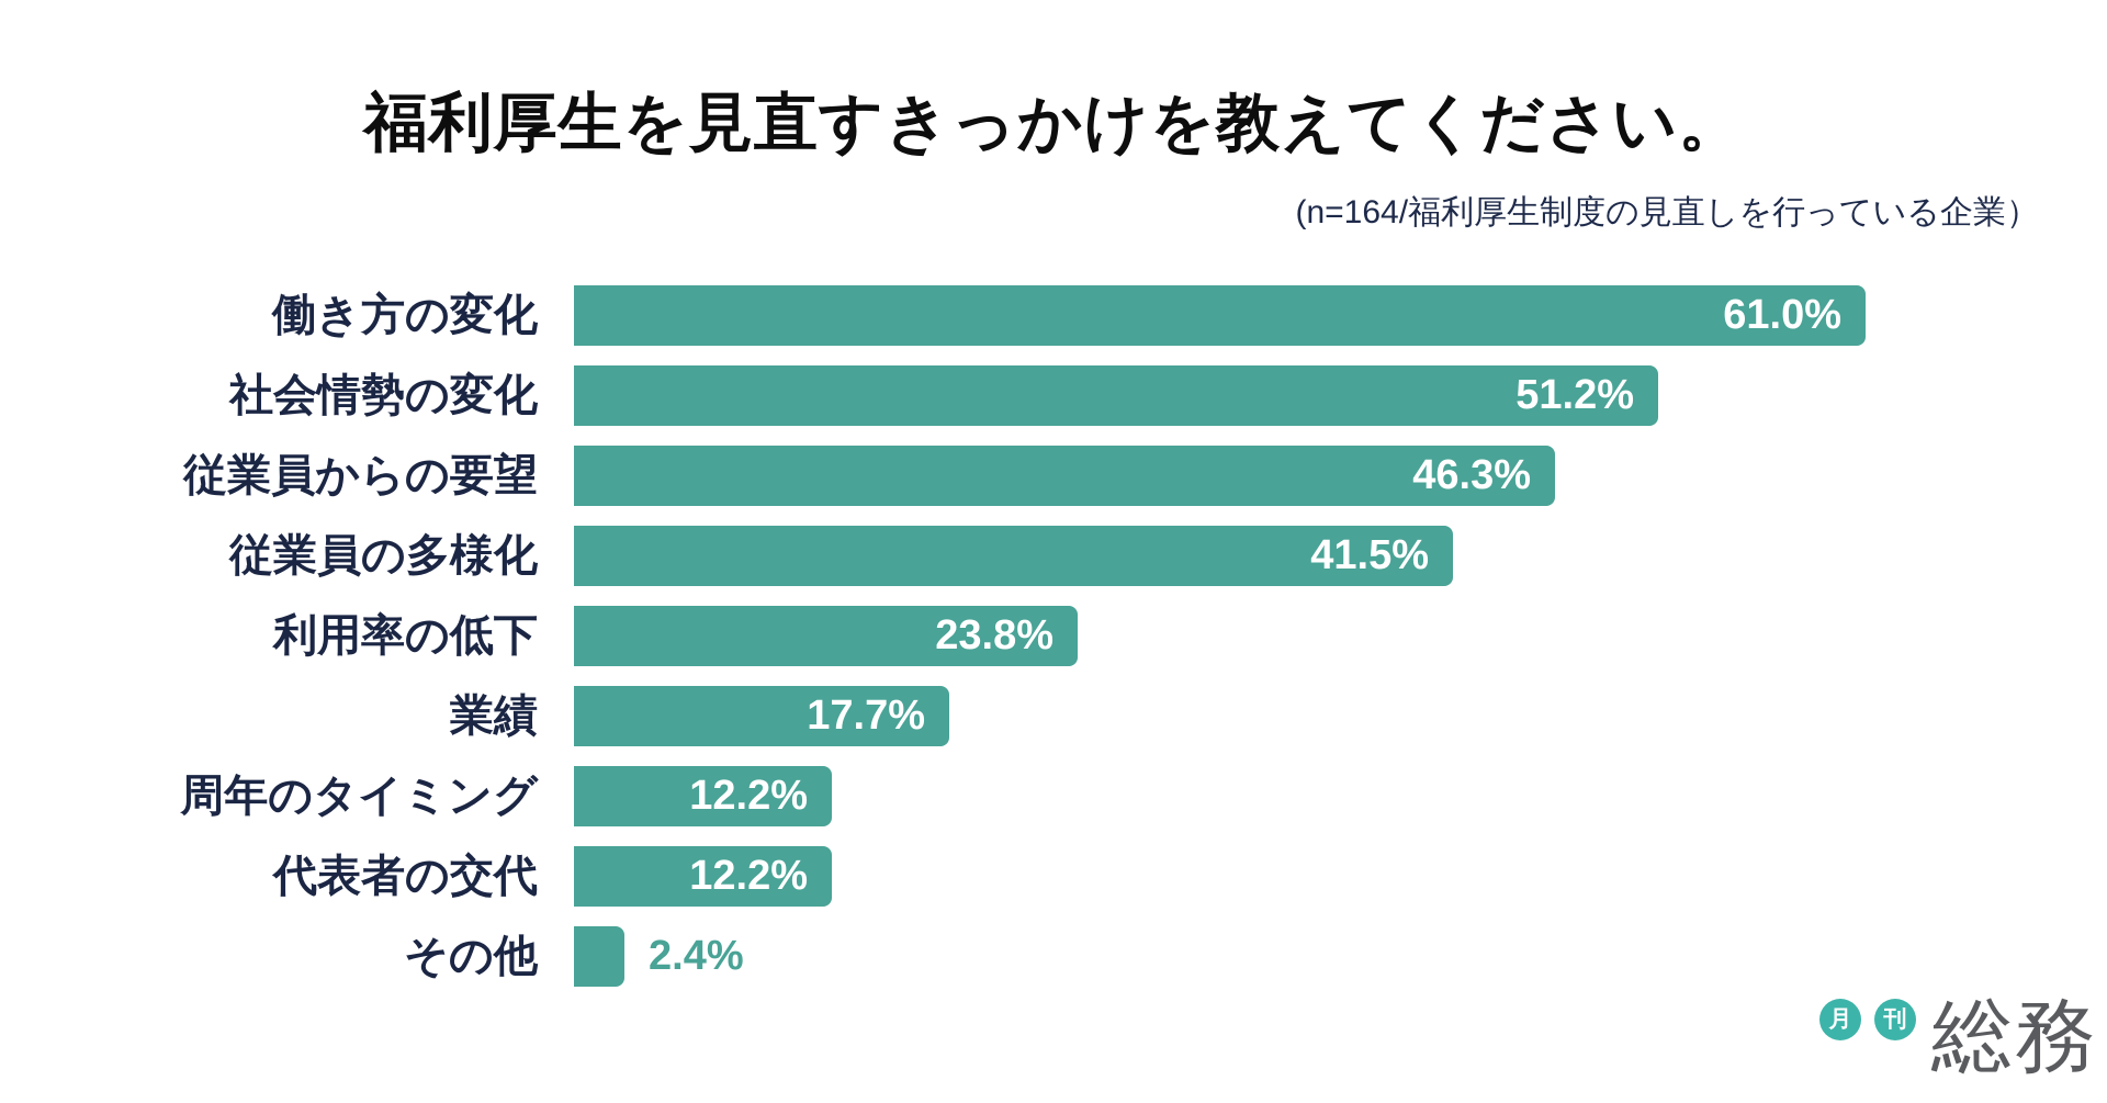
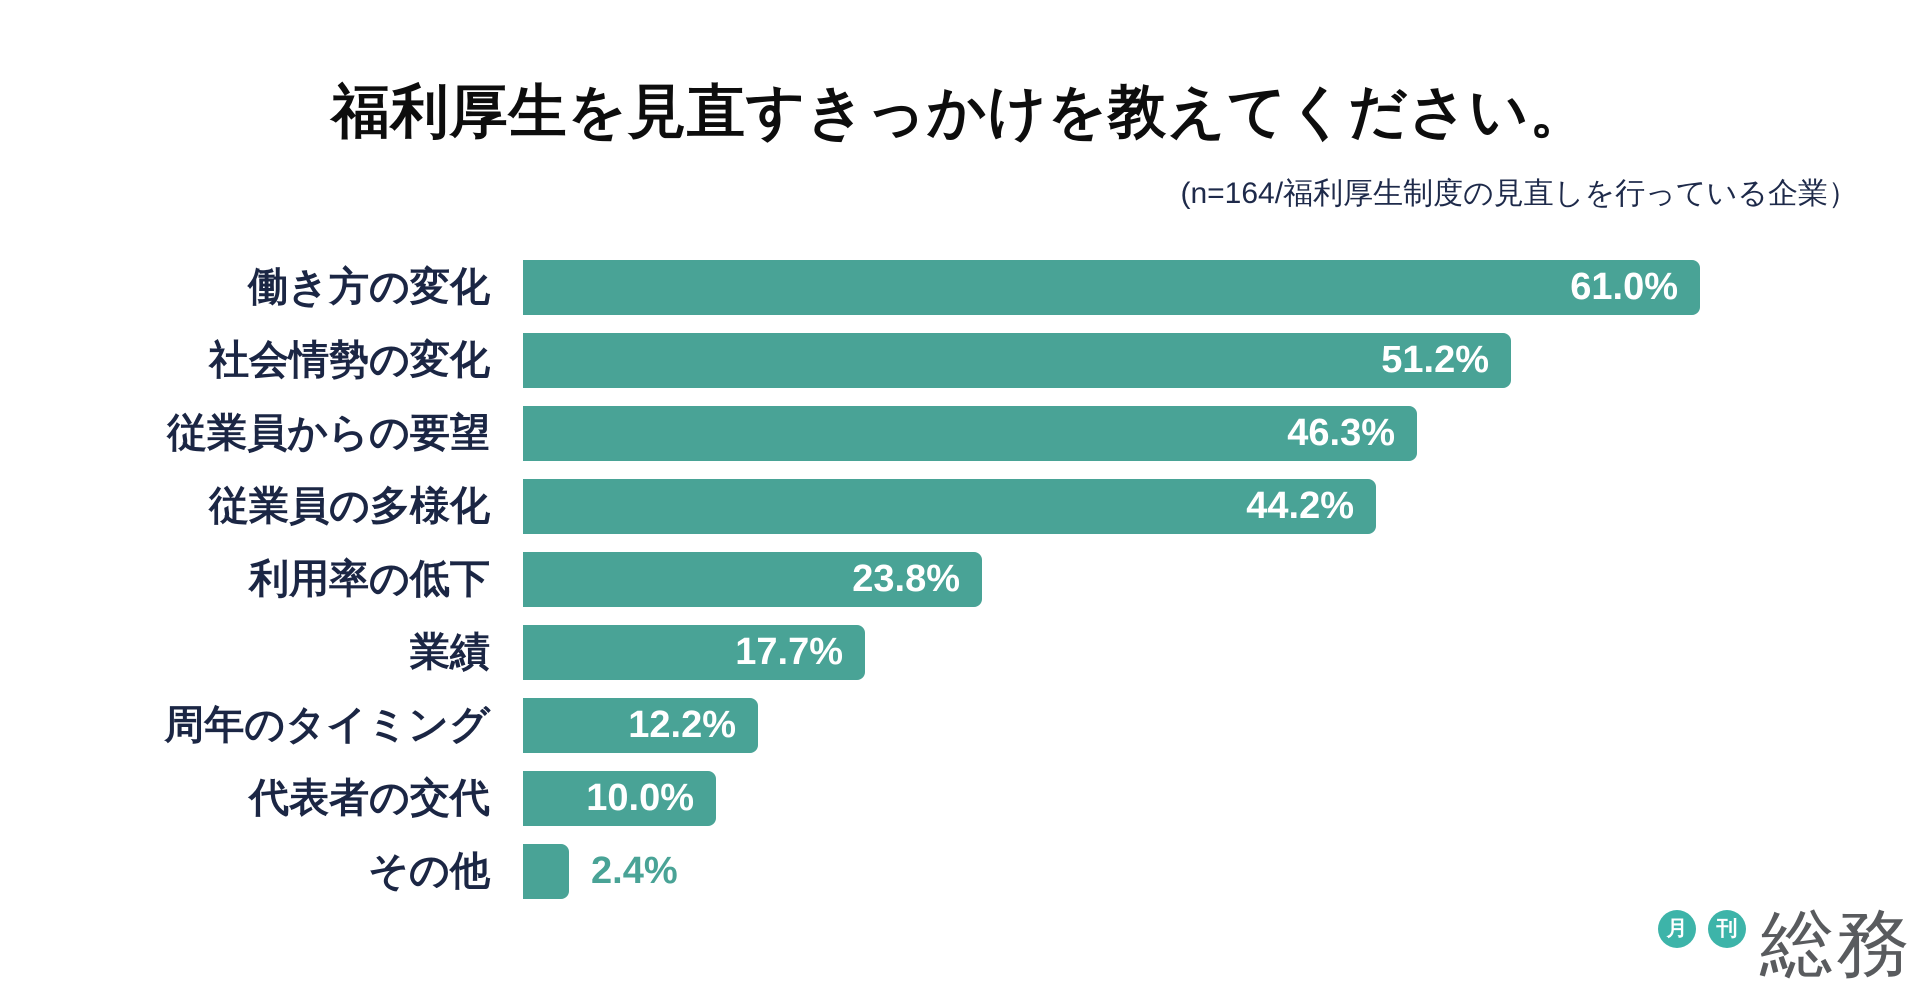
従業員の多様化: 41.5% -> 44.2%
代表者の交代: 12.2% -> 10.0%
